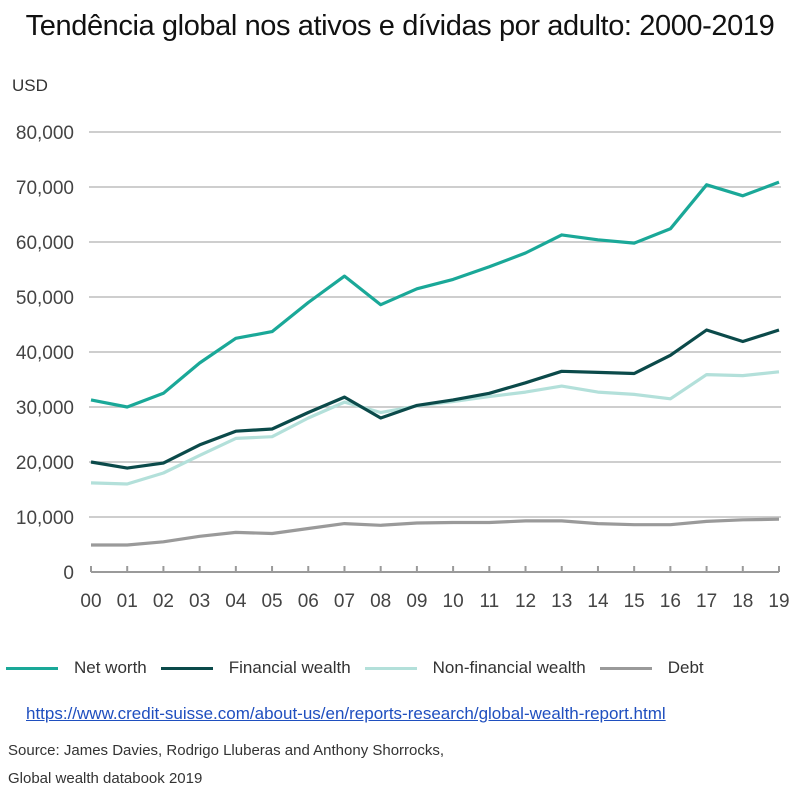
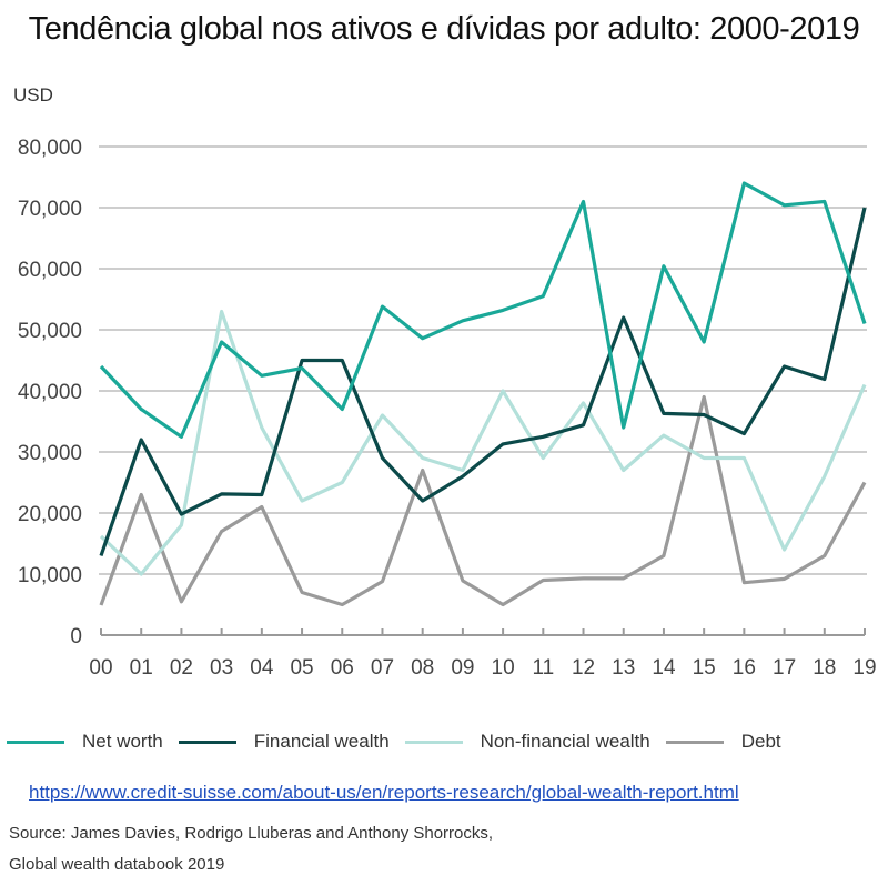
Net worth/00: 31000 -> 44000
Financial wealth/00: 20000 -> 13000
Net worth/01: 30000 -> 37000
Financial wealth/01: 19000 -> 32000
Non-financial wealth/01: 16000 -> 10000
Debt/01: 5000 -> 23000
Net worth/03: 38000 -> 48000
Non-financial wealth/03: 21000 -> 53000
Debt/03: 6000 -> 17000
Financial wealth/04: 26000 -> 23000
Non-financial wealth/04: 24000 -> 34000
Debt/04: 7000 -> 21000
Financial wealth/05: 26000 -> 45000
Non-financial wealth/05: 25000 -> 22000
Net worth/06: 49000 -> 37000
Financial wealth/06: 29000 -> 45000
Non-financial wealth/06: 28000 -> 25000
Debt/06: 8000 -> 5000
Financial wealth/07: 32000 -> 29000
Non-financial wealth/07: 31000 -> 36000
Financial wealth/08: 28000 -> 22000
Debt/08: 8000 -> 27000
Financial wealth/09: 30000 -> 26000
Non-financial wealth/09: 30000 -> 27000
Non-financial wealth/10: 31000 -> 40000
Debt/10: 9000 -> 5000
Non-financial wealth/11: 32000 -> 29000
Net worth/12: 58000 -> 71000
Non-financial wealth/12: 33000 -> 38000
Net worth/13: 61000 -> 34000
Financial wealth/13: 36000 -> 52000
Non-financial wealth/13: 34000 -> 27000
Debt/14: 9000 -> 13000
Net worth/15: 60000 -> 48000
Non-financial wealth/15: 32000 -> 29000
Debt/15: 9000 -> 39000
Net worth/16: 62000 -> 74000
Financial wealth/16: 39000 -> 33000
Non-financial wealth/16: 32000 -> 29000
Non-financial wealth/17: 36000 -> 14000
Net worth/18: 68000 -> 71000
Non-financial wealth/18: 36000 -> 26000
Debt/18: 10000 -> 13000
Net worth/19: 71000 -> 51000
Financial wealth/19: 44000 -> 70000
Non-financial wealth/19: 36000 -> 41000
Debt/19: 10000 -> 25000
